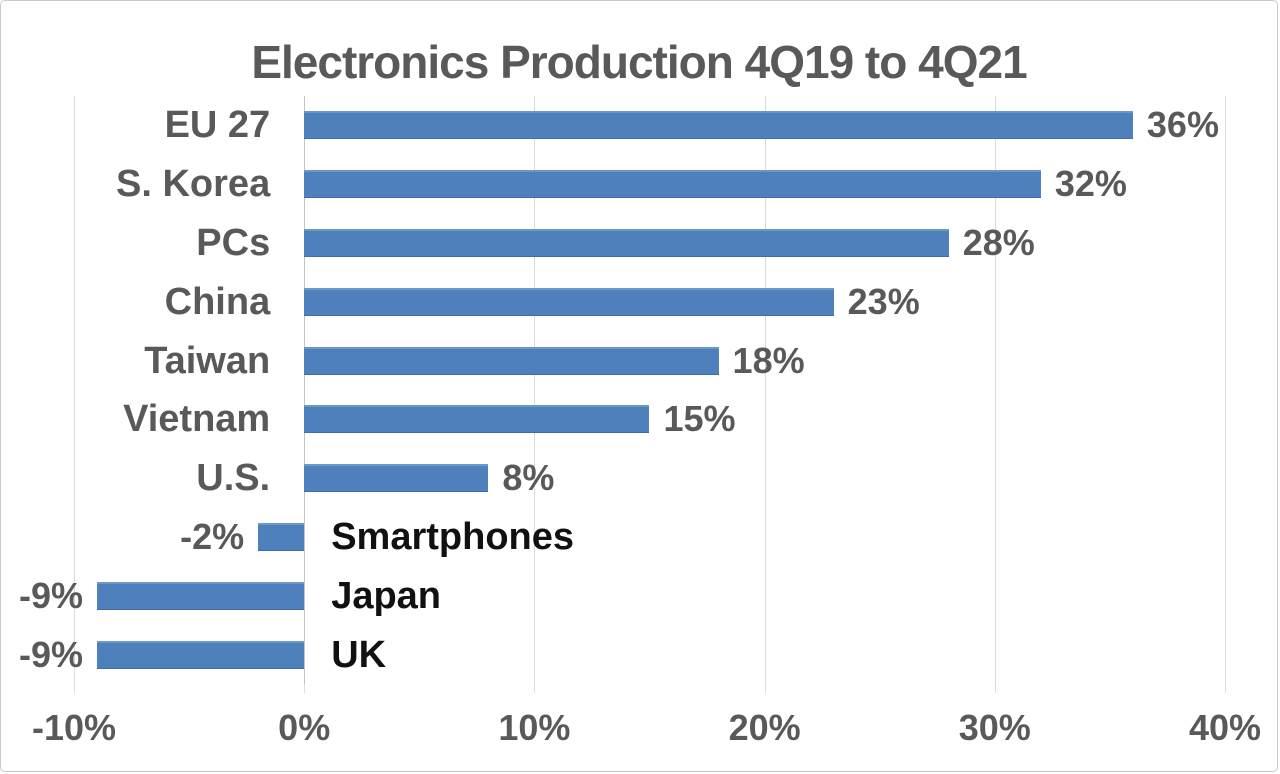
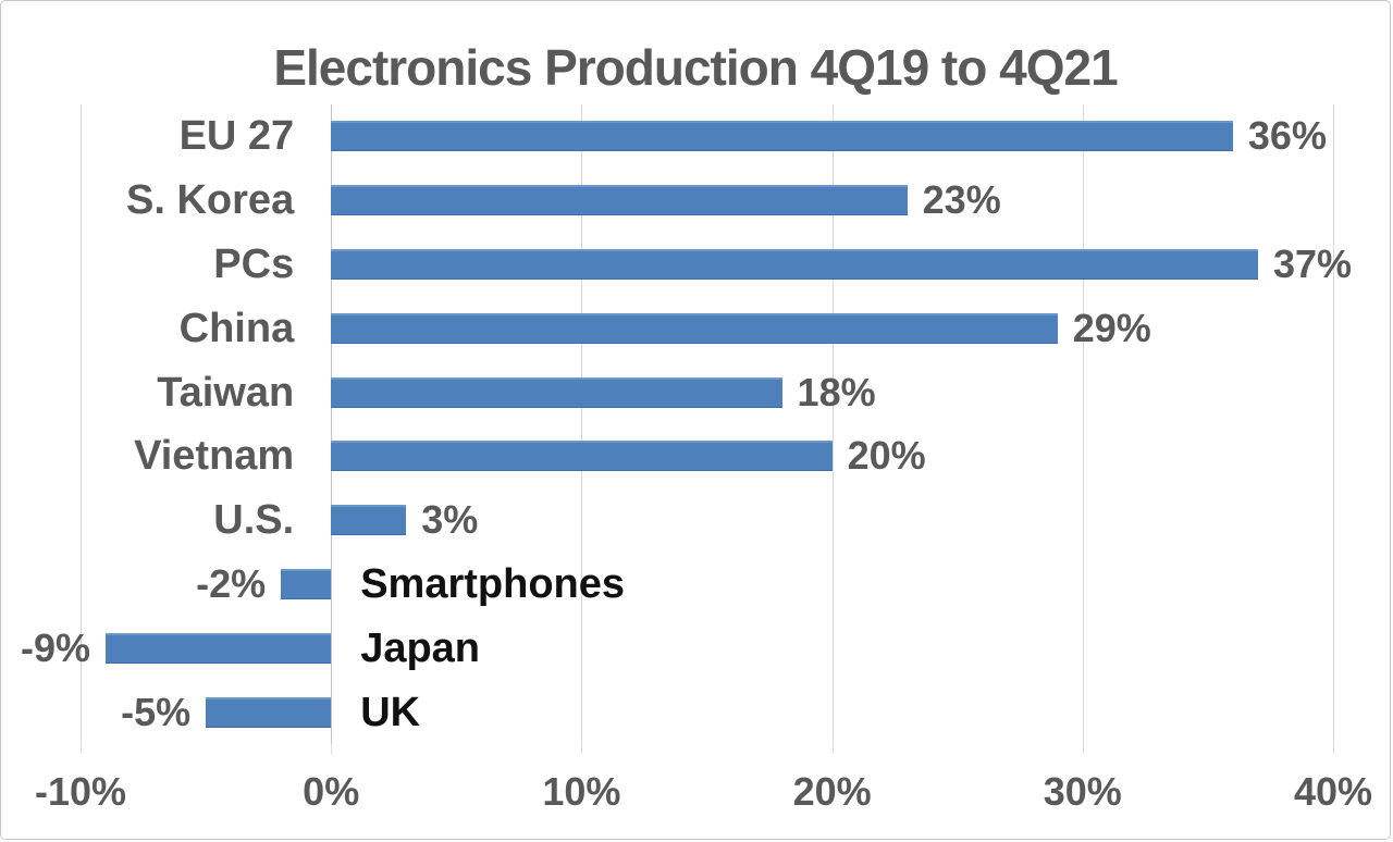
S. Korea: 32% -> 23%
PCs: 28% -> 37%
China: 23% -> 29%
Vietnam: 15% -> 20%
U.S.: 8% -> 3%
UK: -9% -> -5%
